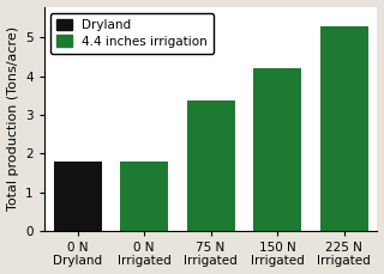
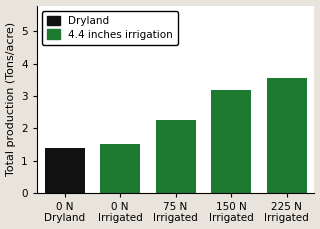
0 N Dryland: 1.78 -> 1.40
0 N Irrigated: 1.80 -> 1.50
75 N Irrigated: 3.37 -> 2.25
150 N Irrigated: 4.20 -> 3.20
225 N Irrigated: 5.28 -> 3.55
